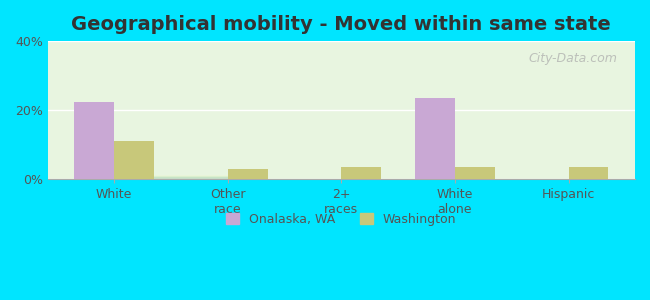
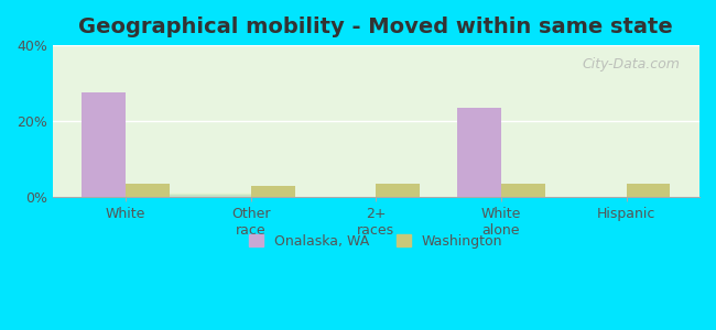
Onalaska, WA/White: 22.5% -> 27.5%
Washington/White: 11.0% -> 3.5%
